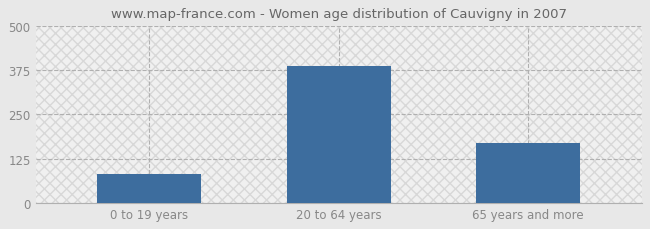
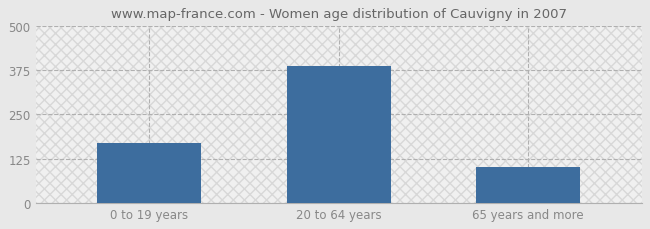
0 to 19 years: 80 -> 170
65 years and more: 170 -> 100
